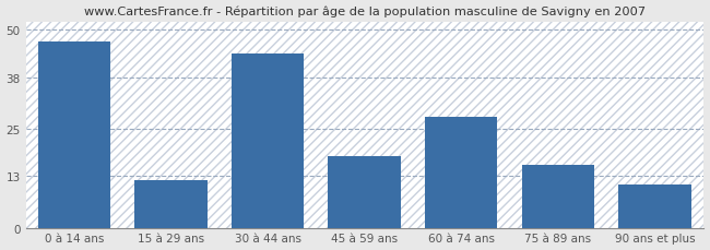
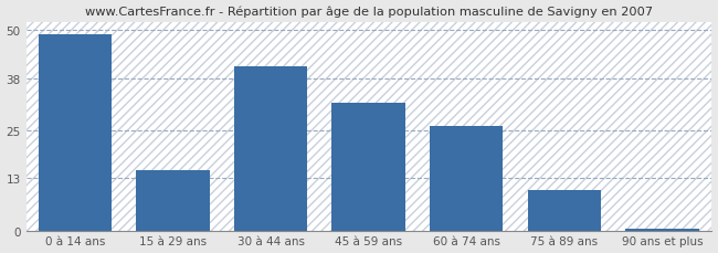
0 à 14 ans: 47.0 -> 49.0
15 à 29 ans: 12.0 -> 15.0
30 à 44 ans: 44.0 -> 41.0
45 à 59 ans: 18.0 -> 32.0
60 à 74 ans: 28.0 -> 26.0
75 à 89 ans: 16.0 -> 10.0
90 ans et plus: 11.0 -> 0.5
